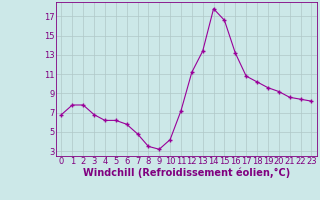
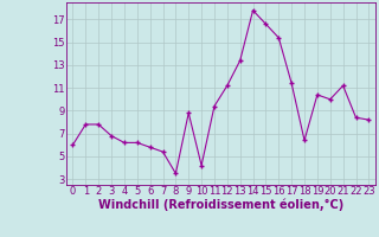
0: 6.8 -> 6.0
7: 4.8 -> 5.4
9: 3.2 -> 8.8
11: 7.2 -> 9.4
16: 13.2 -> 15.4
17: 10.8 -> 11.4
18: 10.2 -> 6.4
19: 9.6 -> 10.4
20: 9.2 -> 10.0
21: 8.6 -> 11.2
